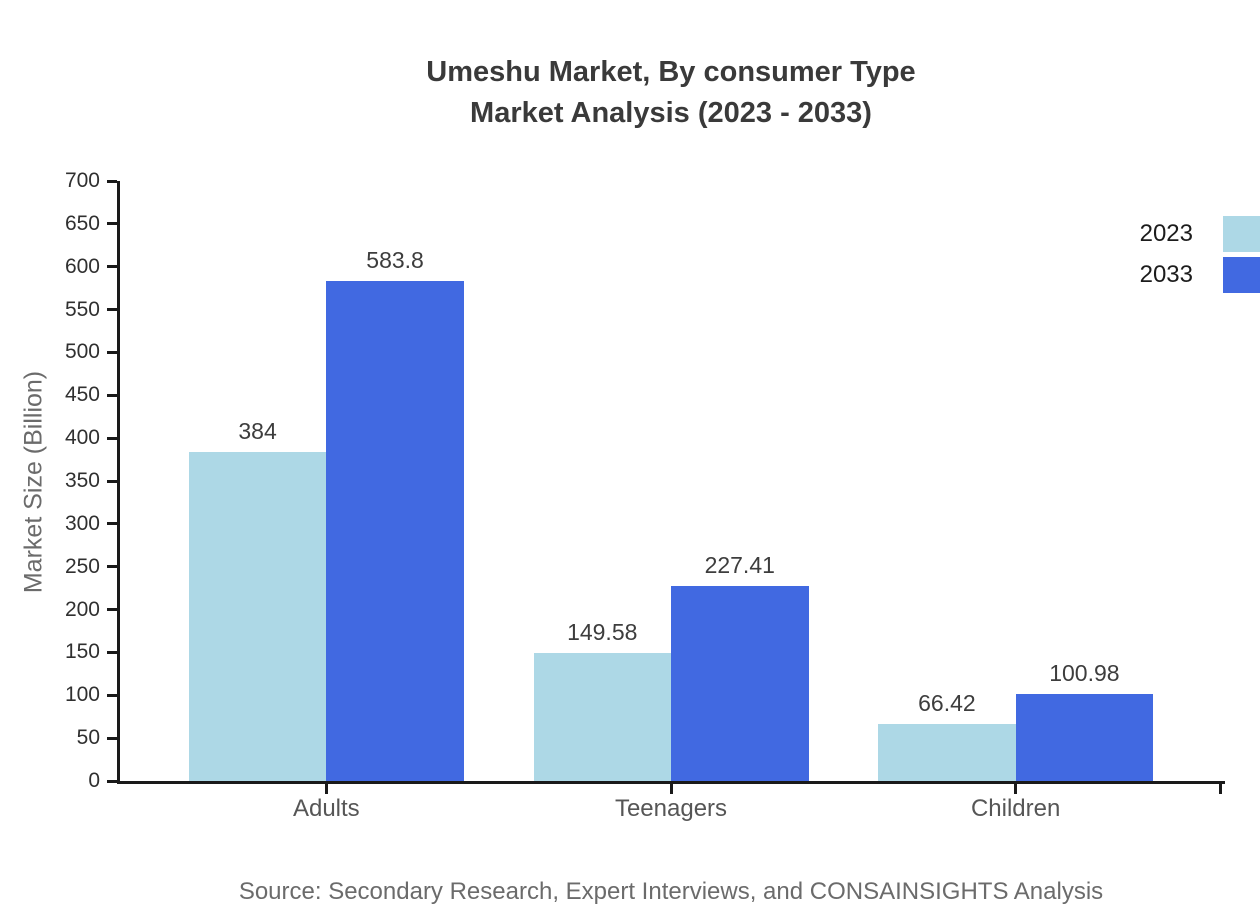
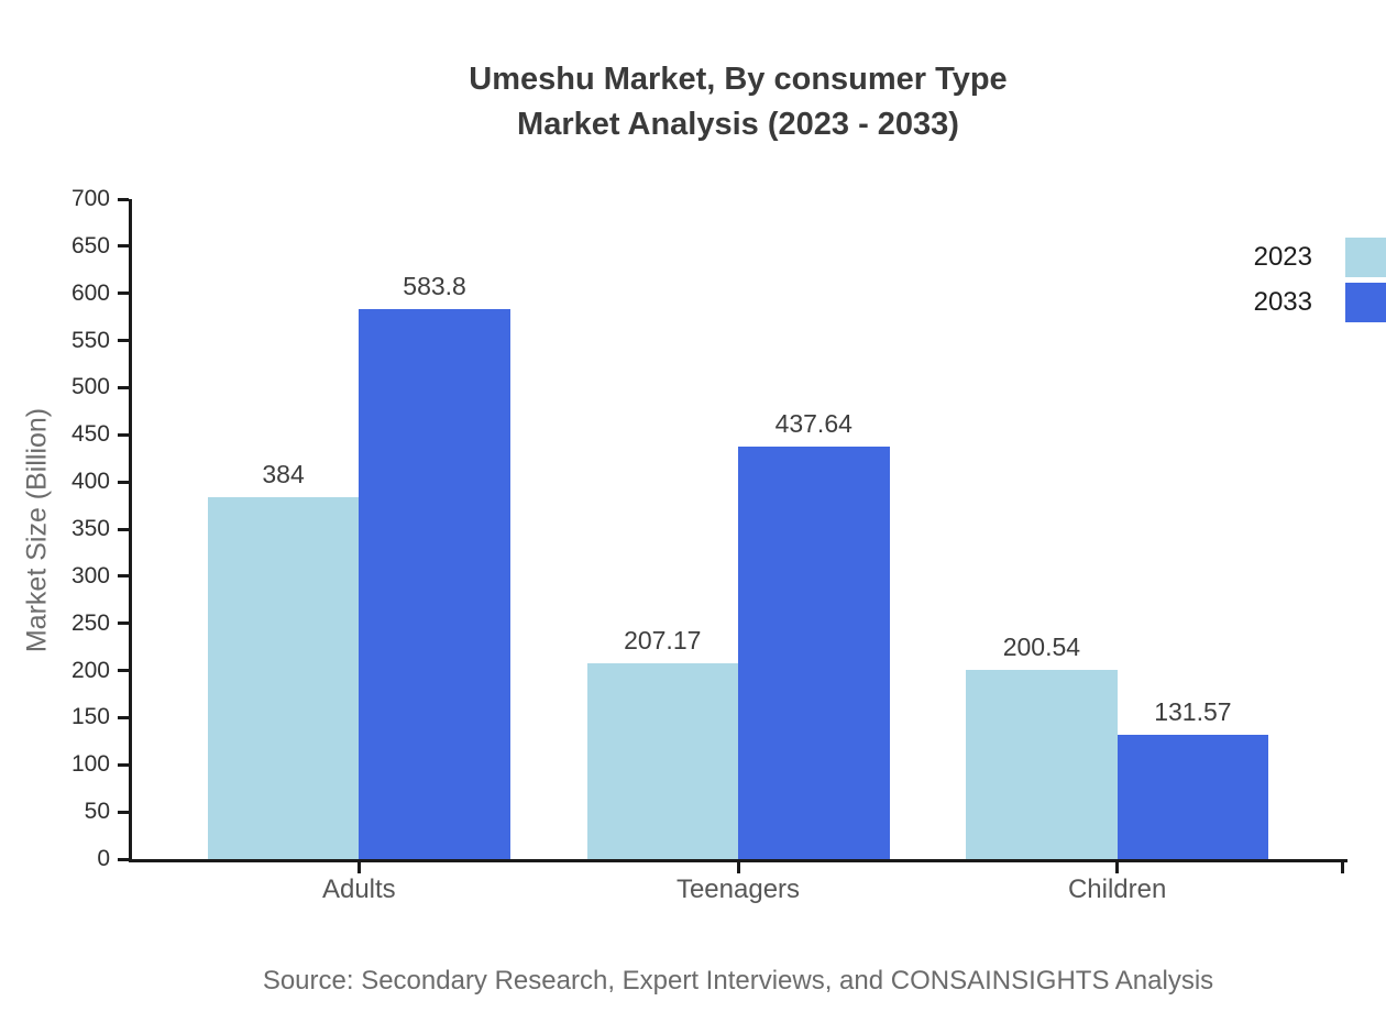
2023/Teenagers: 149.58 -> 207.17
2033/Teenagers: 227.41 -> 437.64
2023/Children: 66.42 -> 200.54
2033/Children: 100.98 -> 131.57
